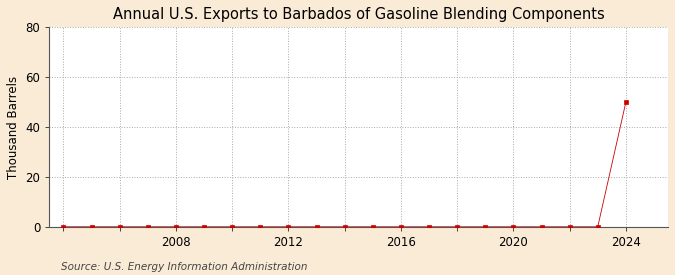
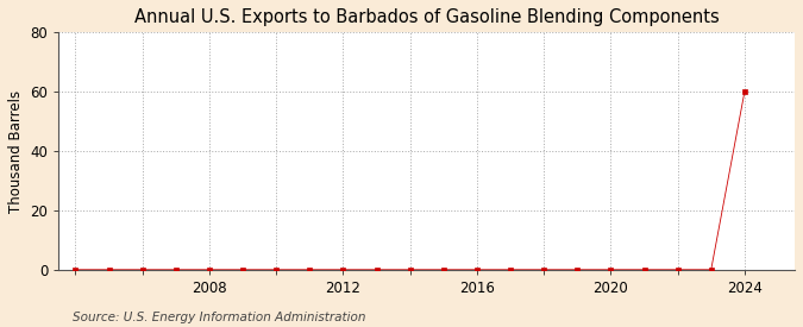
2024: 50 -> 60
